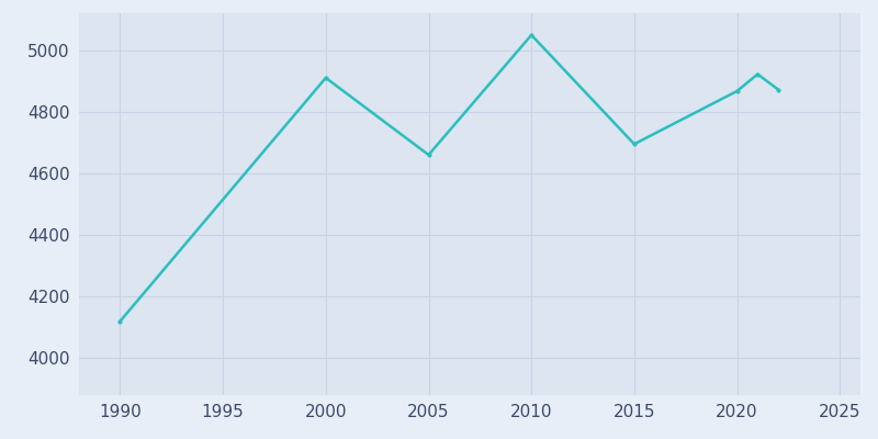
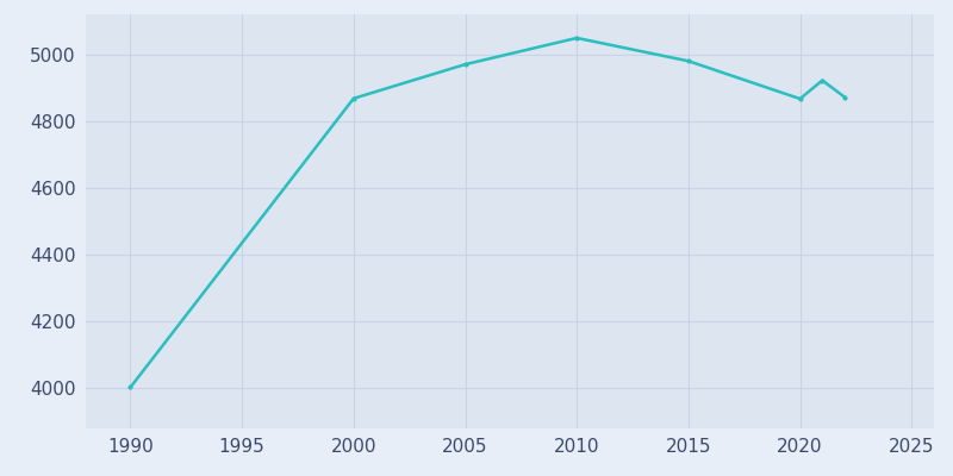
1990: 4120 -> 4003
2000: 4910 -> 4868
2005: 4660 -> 4970
2015: 4695 -> 4980
